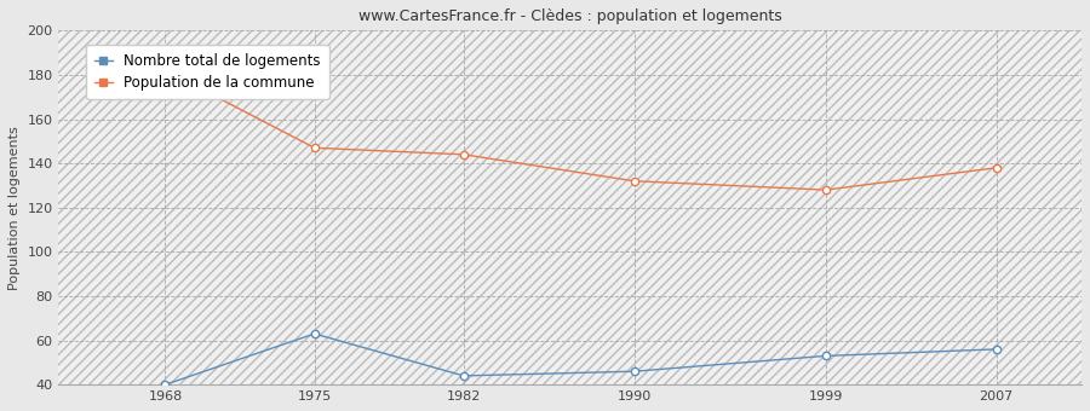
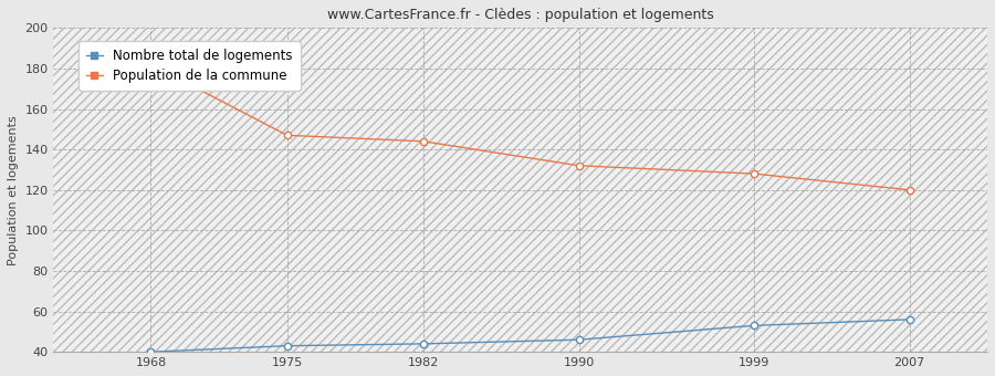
Nombre total de logements/1975: 63 -> 43
Population de la commune/2007: 138 -> 120
